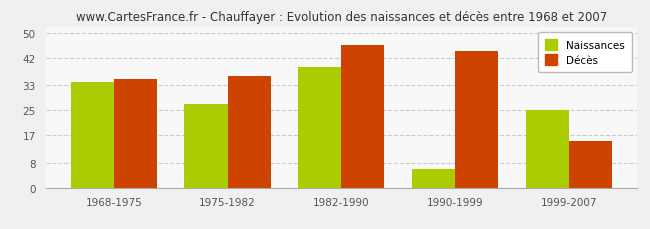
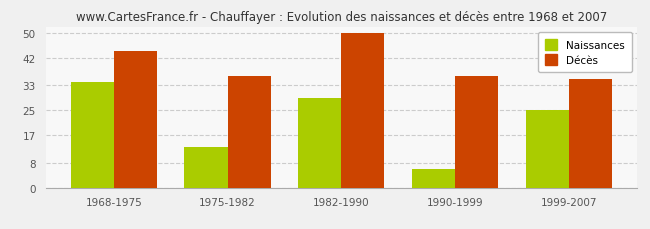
Décès/1968-1975: 35 -> 44
Naissances/1975-1982: 27 -> 13
Naissances/1982-1990: 39 -> 29
Décès/1982-1990: 46 -> 50
Décès/1990-1999: 44 -> 36
Décès/1999-2007: 15 -> 35
